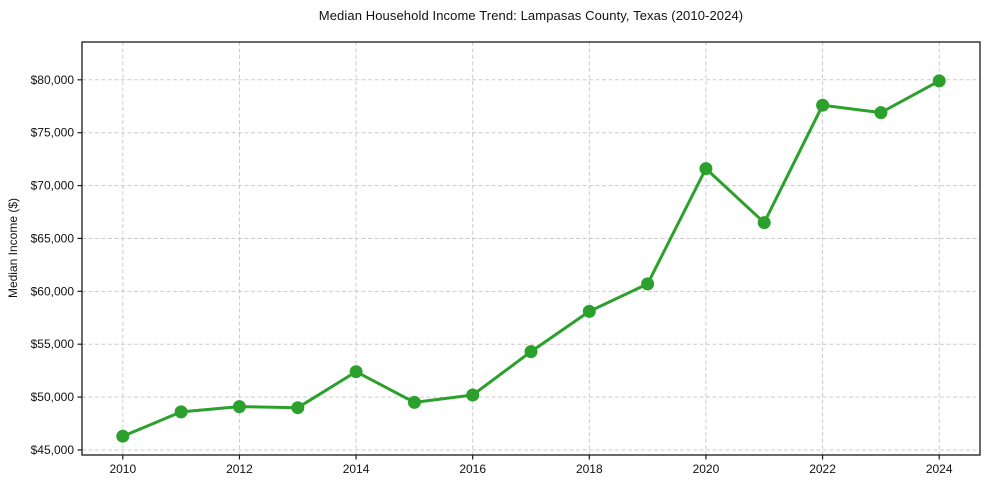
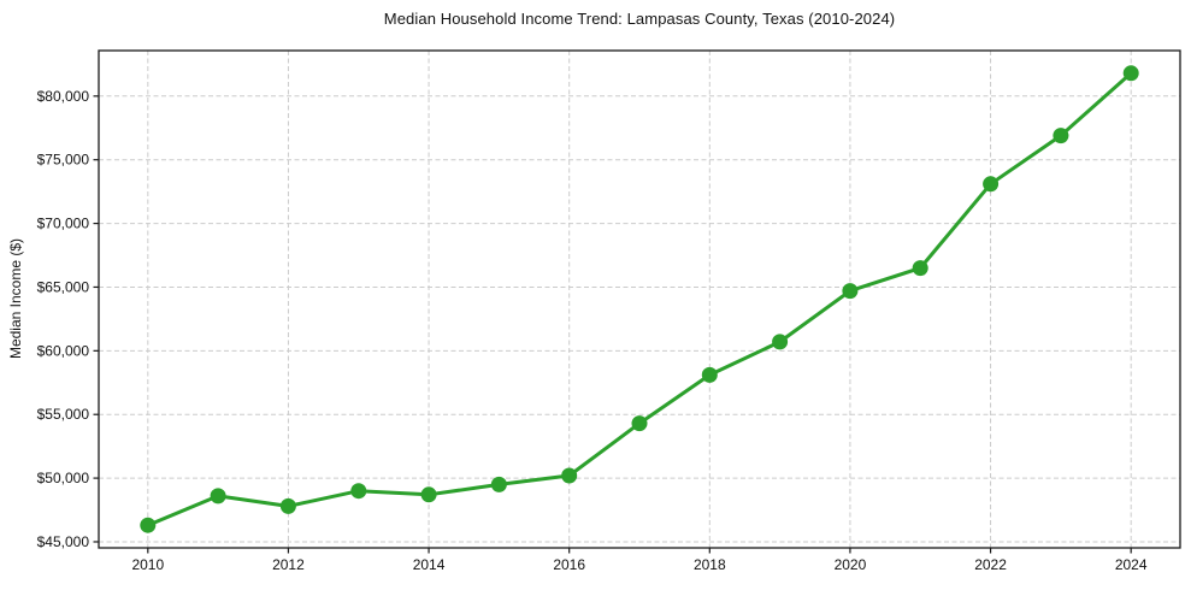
2012: $49100 -> $47800
2014: $52400 -> $48700
2020: $71600 -> $64700
2022: $77600 -> $73100
2024: $79900 -> $81800
